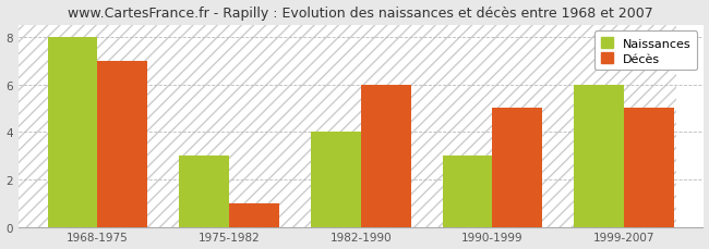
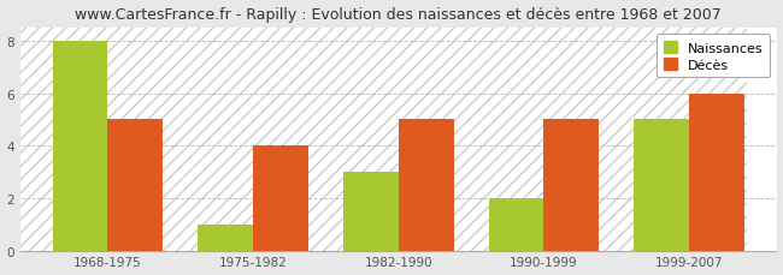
Décès/1968-1975: 7 -> 5
Naissances/1975-1982: 3 -> 1
Décès/1975-1982: 1 -> 4
Naissances/1982-1990: 4 -> 3
Décès/1982-1990: 6 -> 5
Naissances/1990-1999: 3 -> 2
Naissances/1999-2007: 6 -> 5
Décès/1999-2007: 5 -> 6
